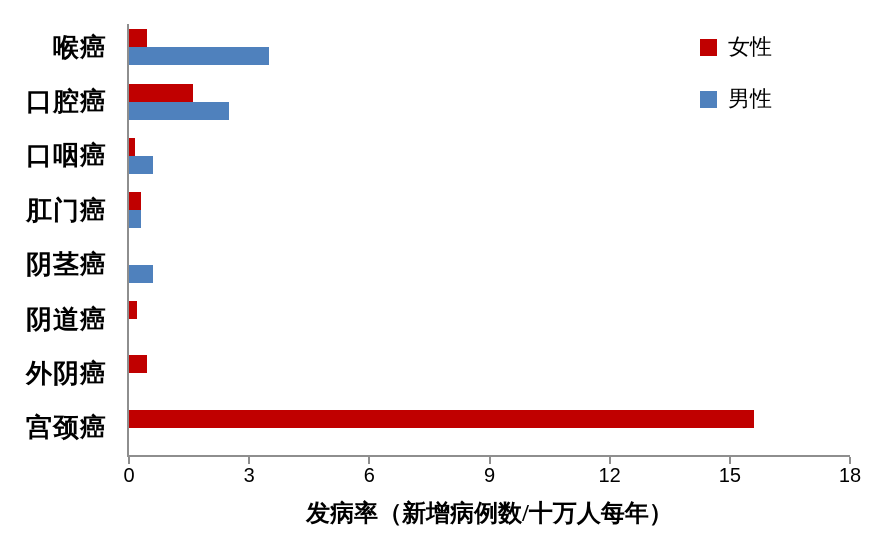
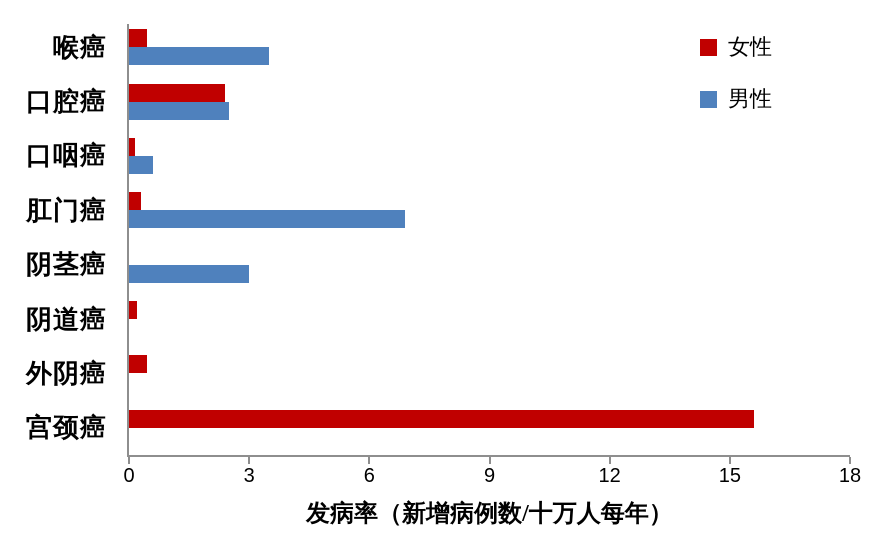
女性/口腔癌: 1.6 -> 2.4
男性/肛门癌: 0.3 -> 6.9
男性/阴茎癌: 0.6 -> 3.0
